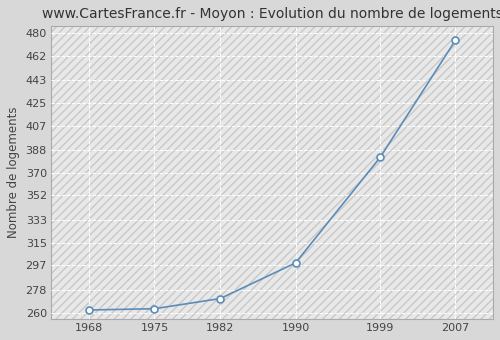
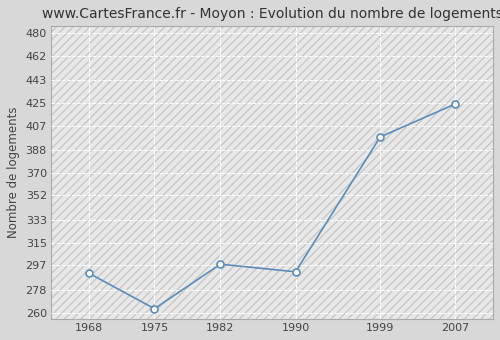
1968: 262 -> 291
1982: 271 -> 298
1990: 299 -> 292
1999: 382 -> 398
2007: 474 -> 424
